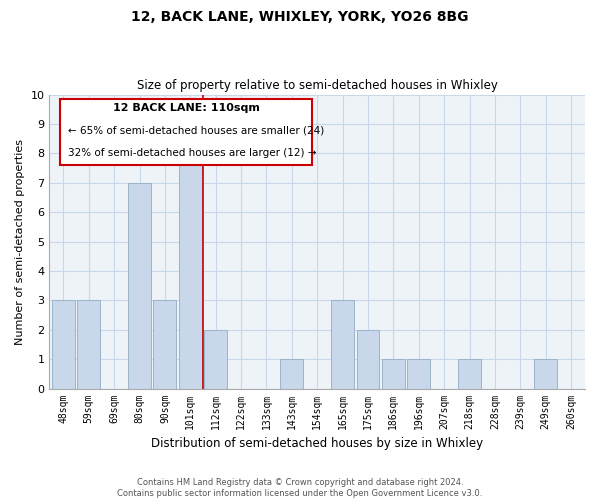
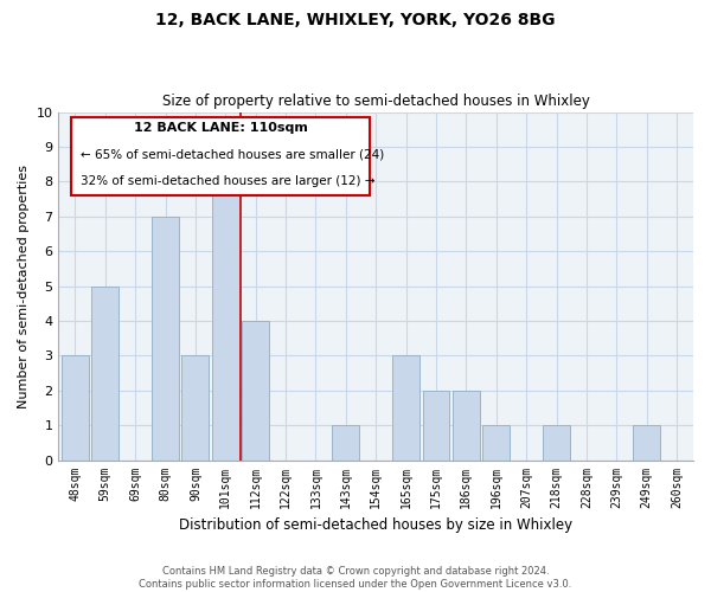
59sqm: 3 -> 5
112sqm: 2 -> 4
186sqm: 1 -> 2
